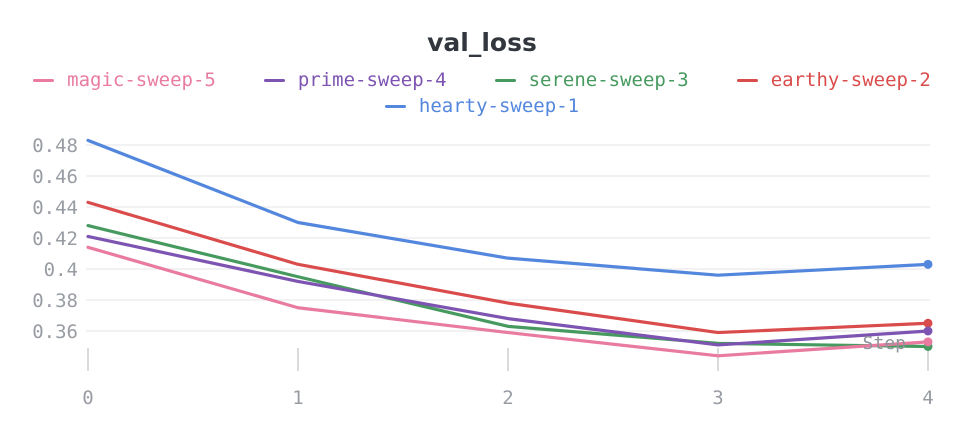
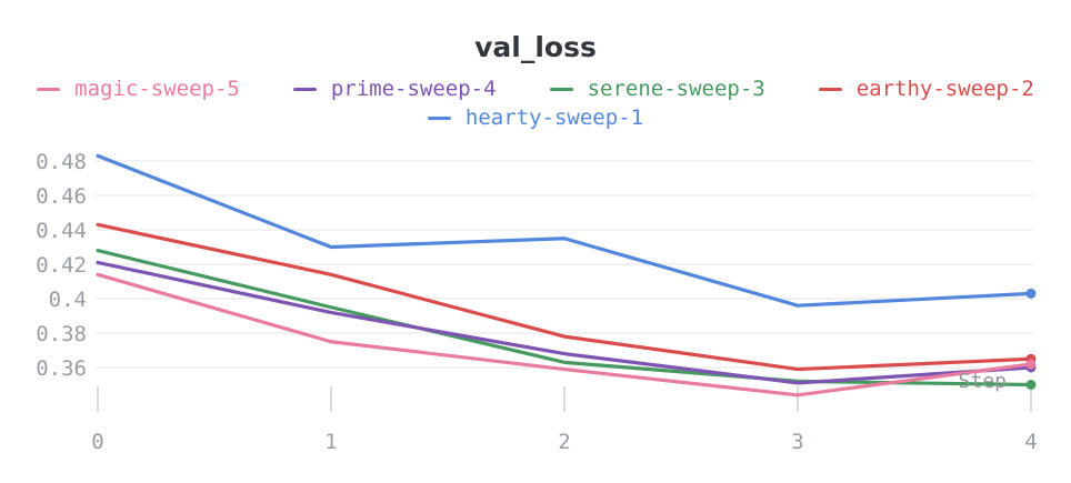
earthy-sweep-2/1: 0.403 -> 0.414
hearty-sweep-1/2: 0.407 -> 0.435
magic-sweep-5/4: 0.353 -> 0.362
